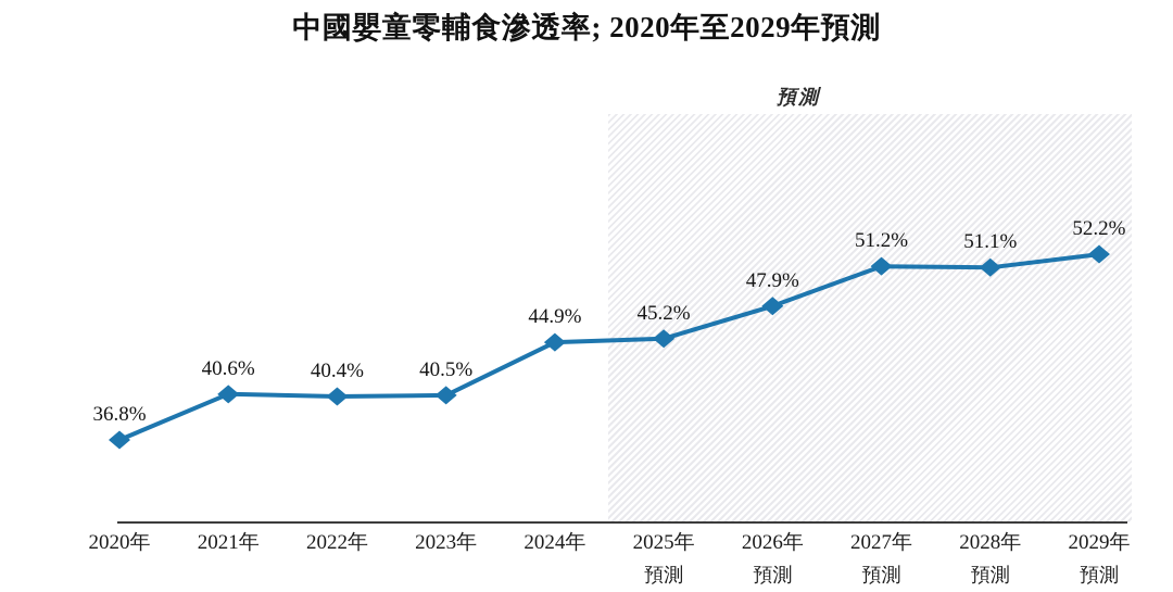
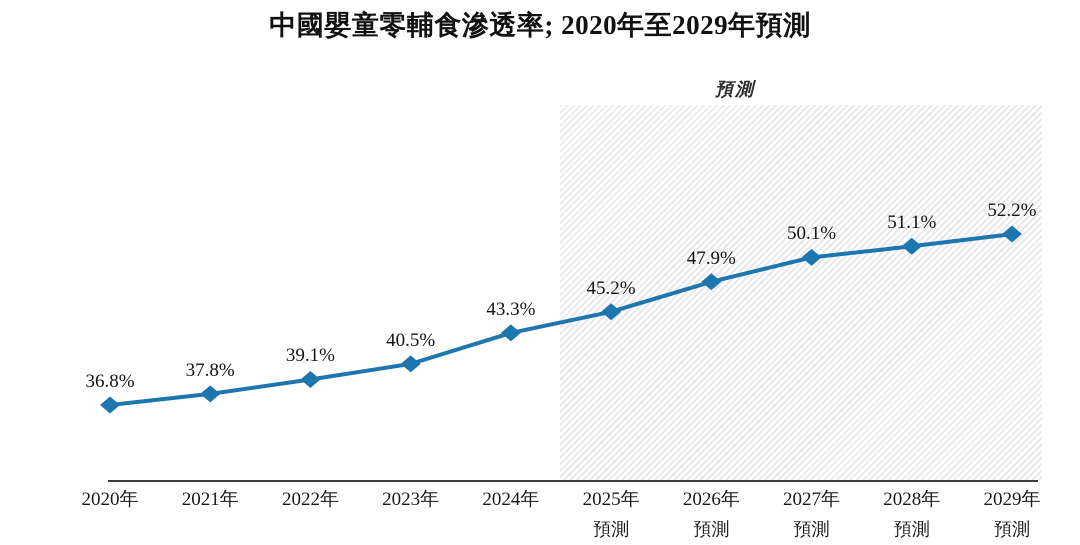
2021年: 40.6% -> 37.8%
2022年: 40.4% -> 39.1%
2024年: 44.9% -> 43.3%
2027年: 51.2% -> 50.1%
